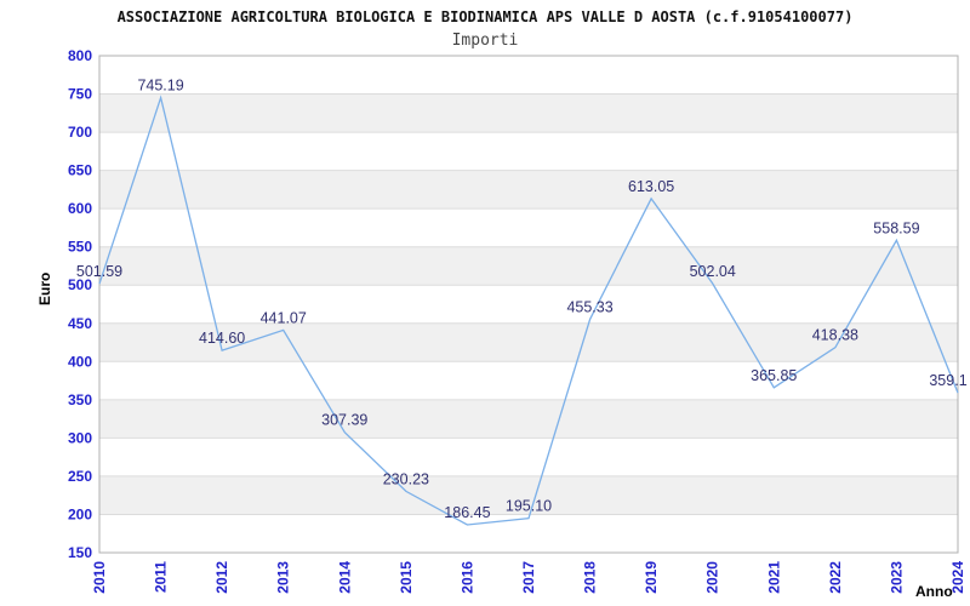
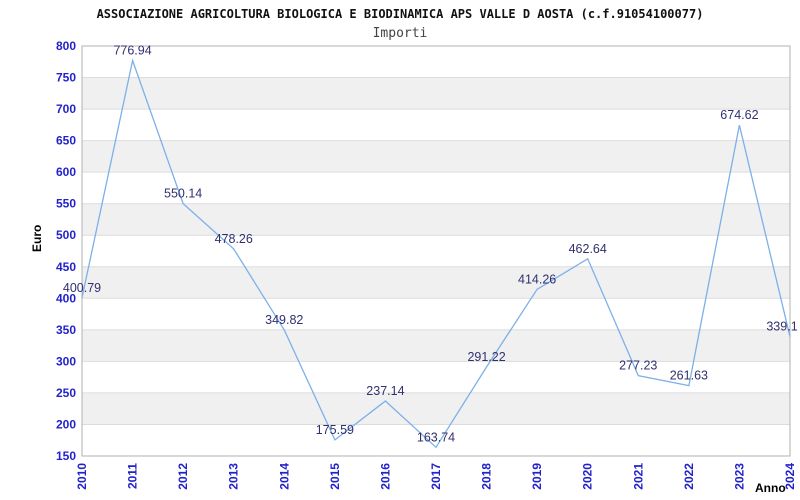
2010: 501.59 -> 400.79
2011: 745.19 -> 776.94
2012: 414.60 -> 550.14
2013: 441.07 -> 478.26
2014: 307.39 -> 349.82
2015: 230.23 -> 175.59
2016: 186.45 -> 237.14
2017: 195.10 -> 163.74
2018: 455.33 -> 291.22
2019: 613.05 -> 414.26
2020: 502.04 -> 462.64
2021: 365.85 -> 277.23
2022: 418.38 -> 261.63
2023: 558.59 -> 674.62
2024: 359.1 -> 339.1
